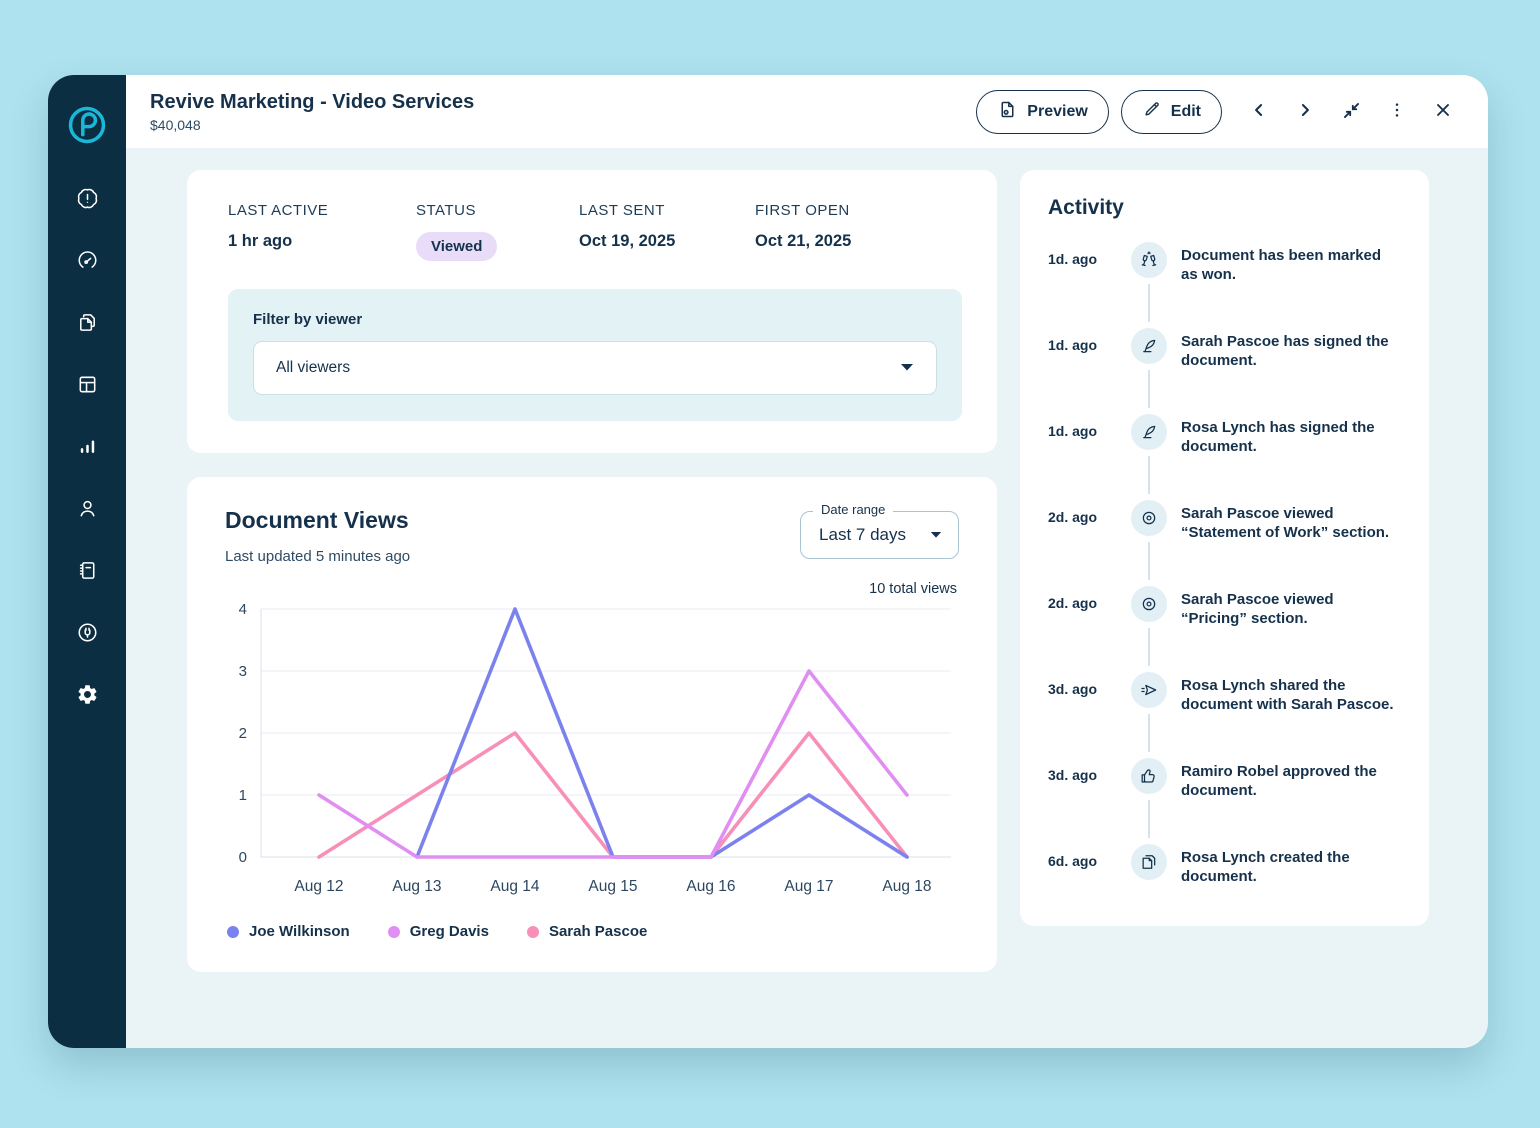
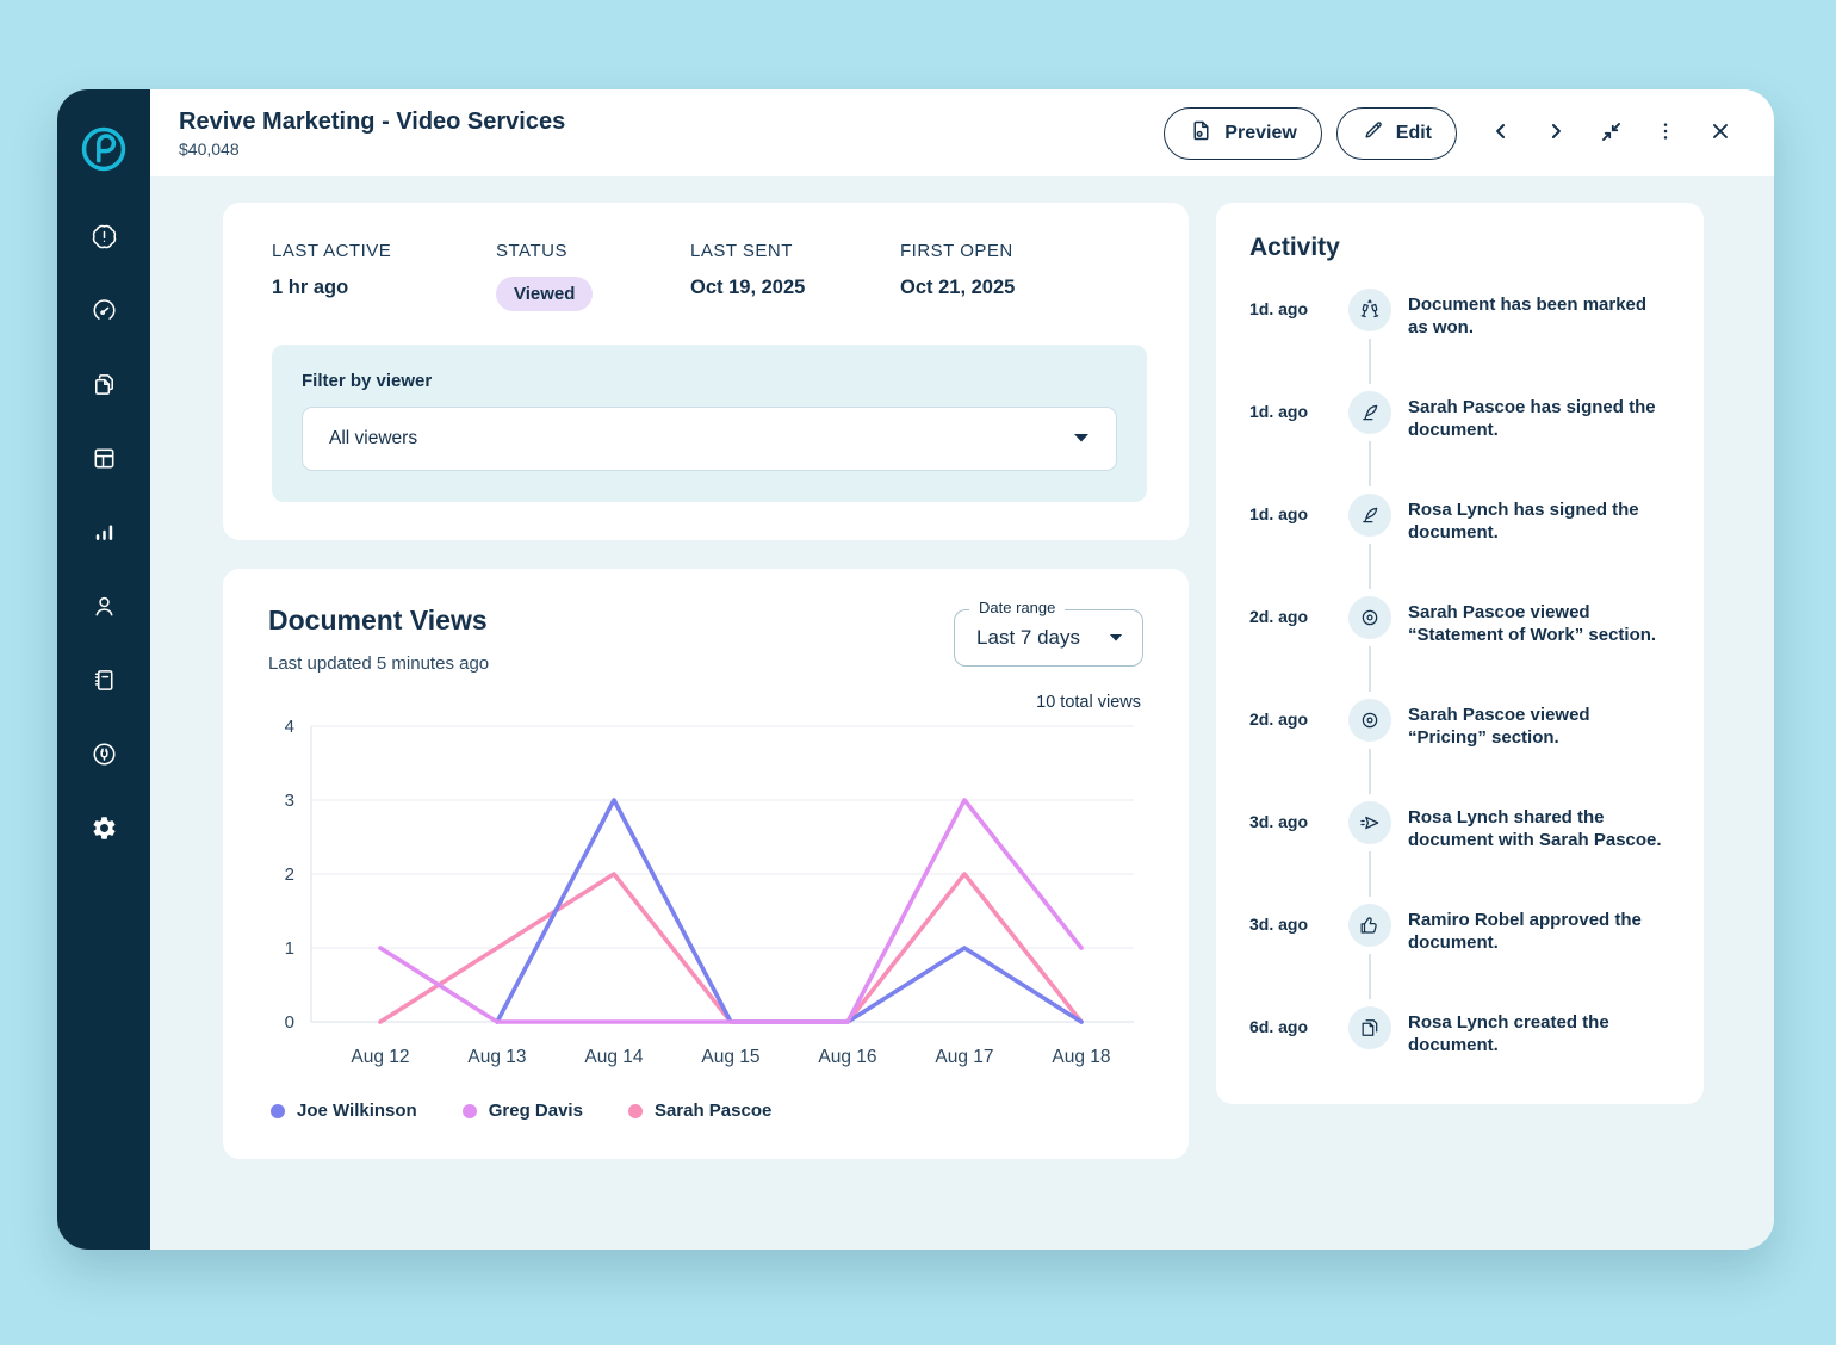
Joe Wilkinson/Aug 14: 4 -> 3
